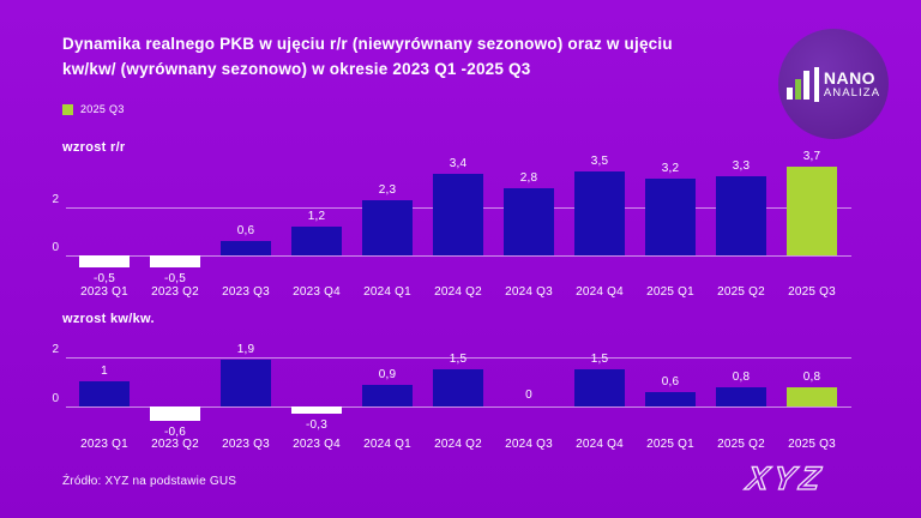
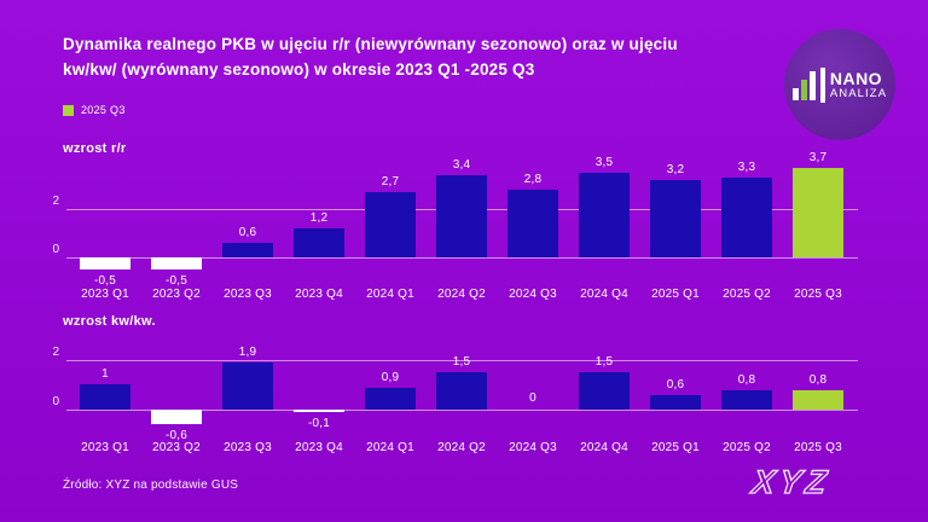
wzrost r/r/2024 Q1: 2,3 -> 2,7
wzrost kw/kw./2023 Q4: -0,3 -> -0,1
